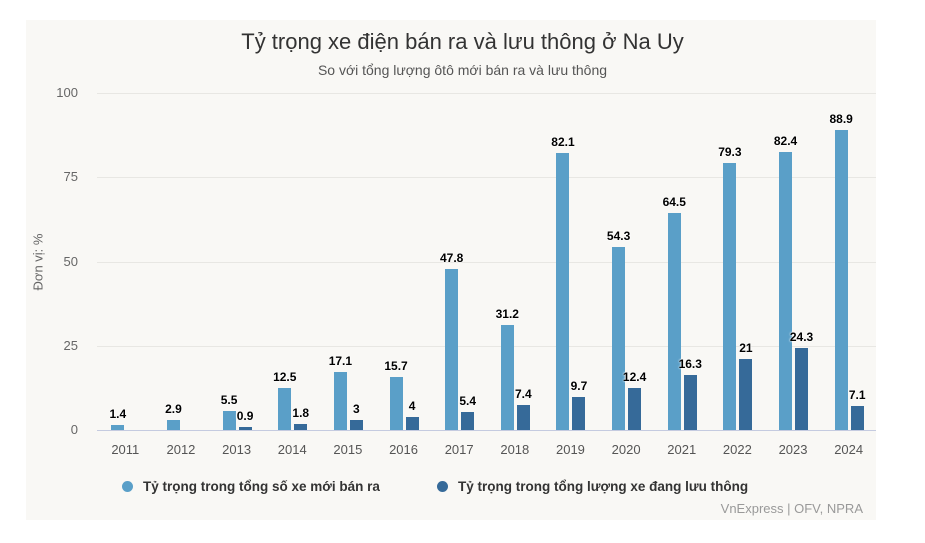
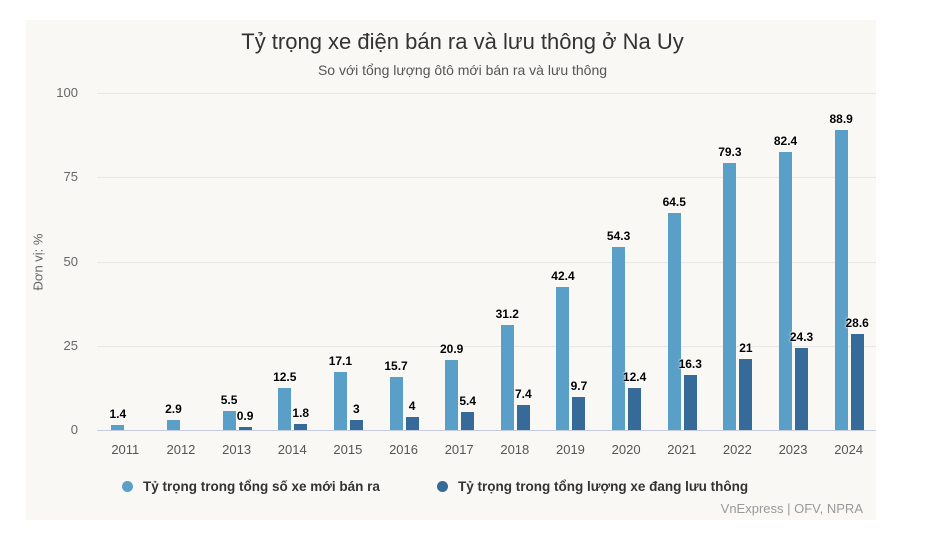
Tỷ trọng trong tổng số xe mới bán ra/2017: 47.8 -> 20.9
Tỷ trọng trong tổng số xe mới bán ra/2019: 82.1 -> 42.4
Tỷ trọng trong tổng lượng xe đang lưu thông/2024: 7.1 -> 28.6
